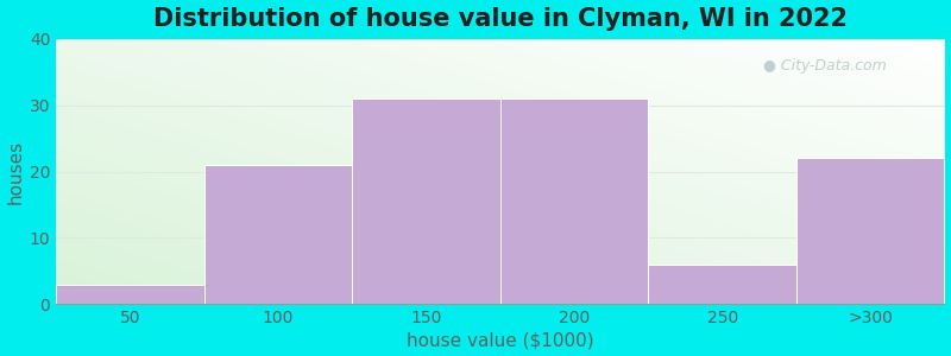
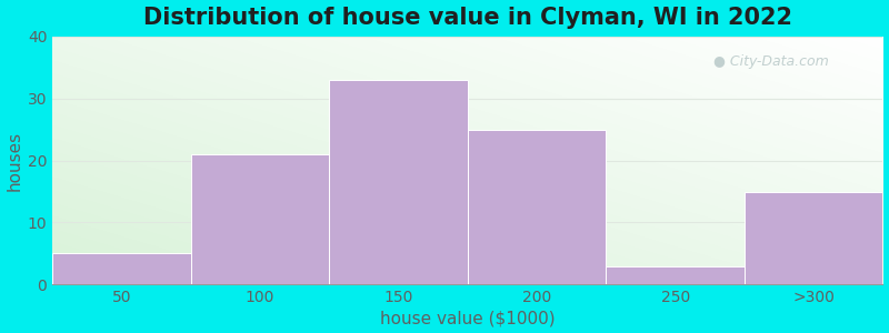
50: 3 -> 5
150: 31 -> 33
200: 31 -> 25
250: 6 -> 3
>300: 22 -> 15
